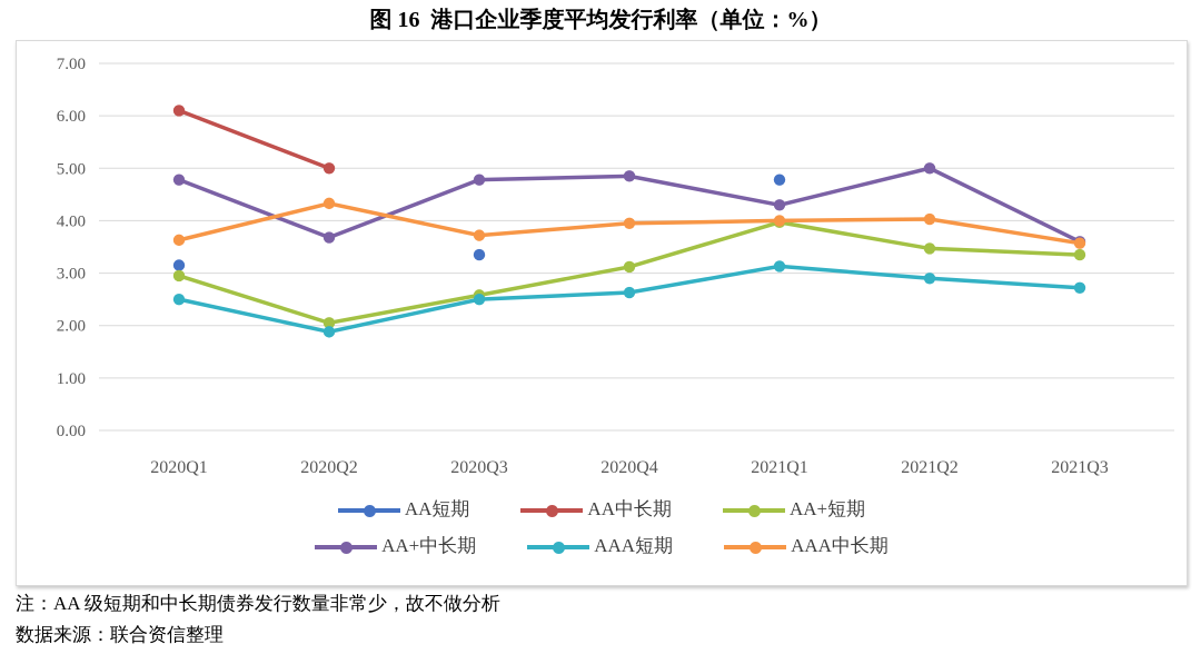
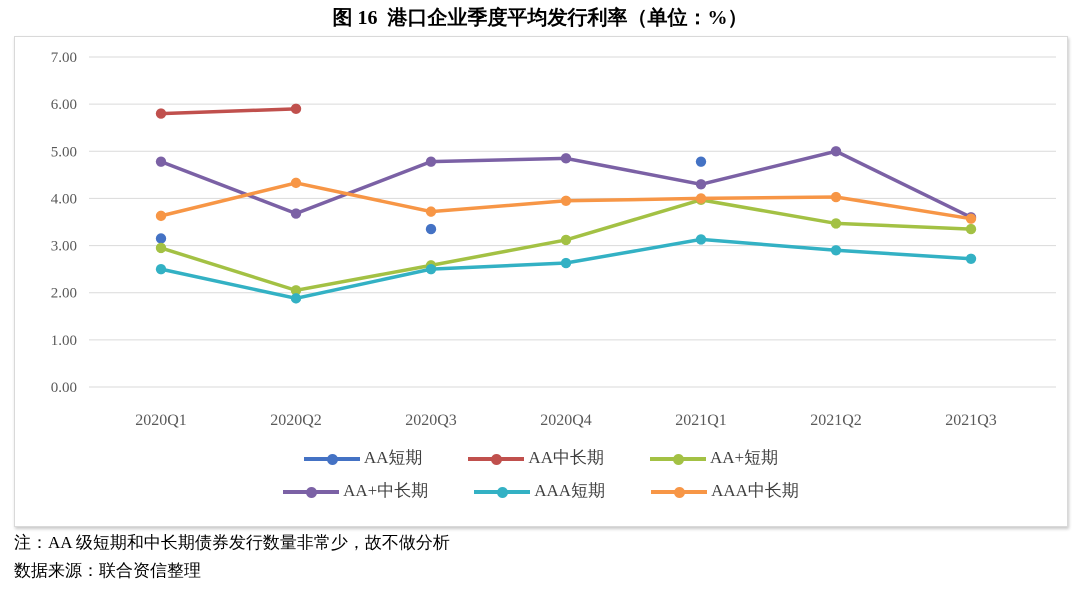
AA中长期/2020Q1: 6.1 -> 5.8
AA中长期/2020Q2: 5.0 -> 5.9
